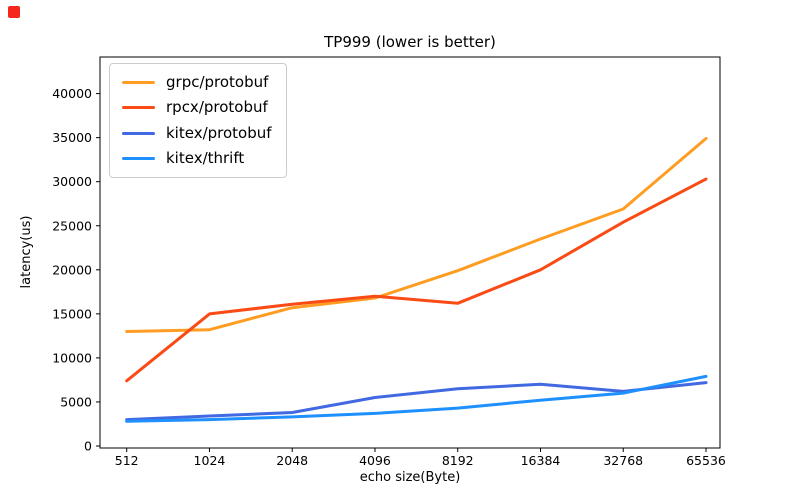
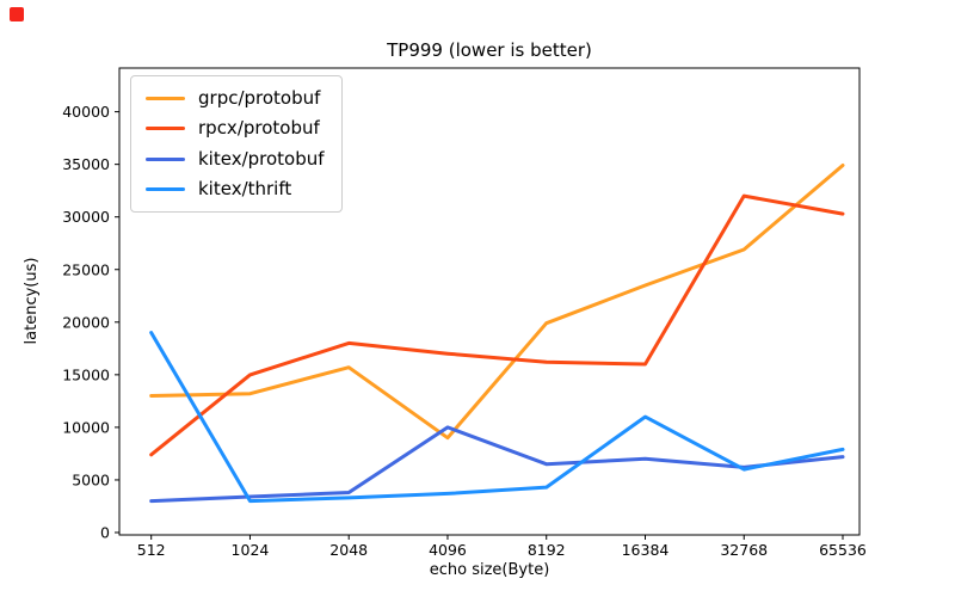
kitex/thrift/512: 3000 -> 19000
rpcx/protobuf/2048: 16000 -> 18000
grpc/protobuf/4096: 17000 -> 9000
kitex/protobuf/4096: 6000 -> 10000
rpcx/protobuf/16384: 20000 -> 16000
kitex/thrift/16384: 5000 -> 11000
rpcx/protobuf/32768: 25000 -> 32000
